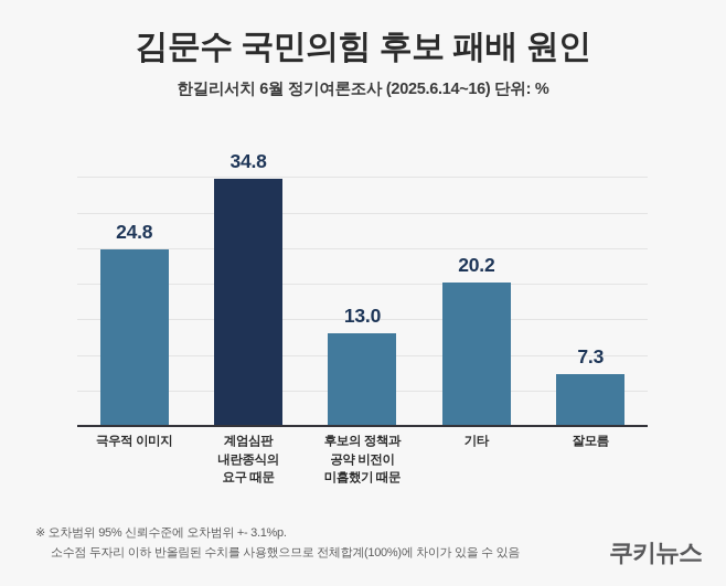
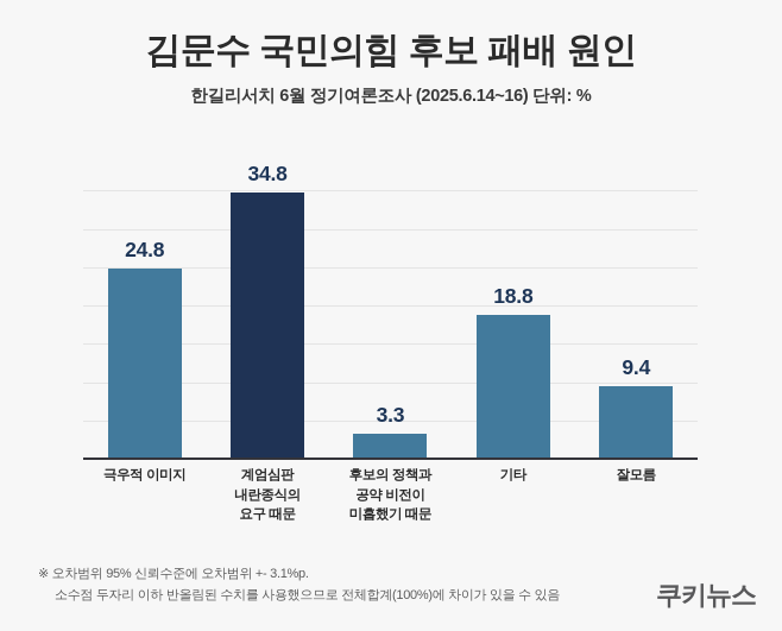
후보의 정책과 공약 비전이 미흡했기 때문: 13.0 -> 3.3
기타: 20.2 -> 18.8
잘모름: 7.3 -> 9.4
